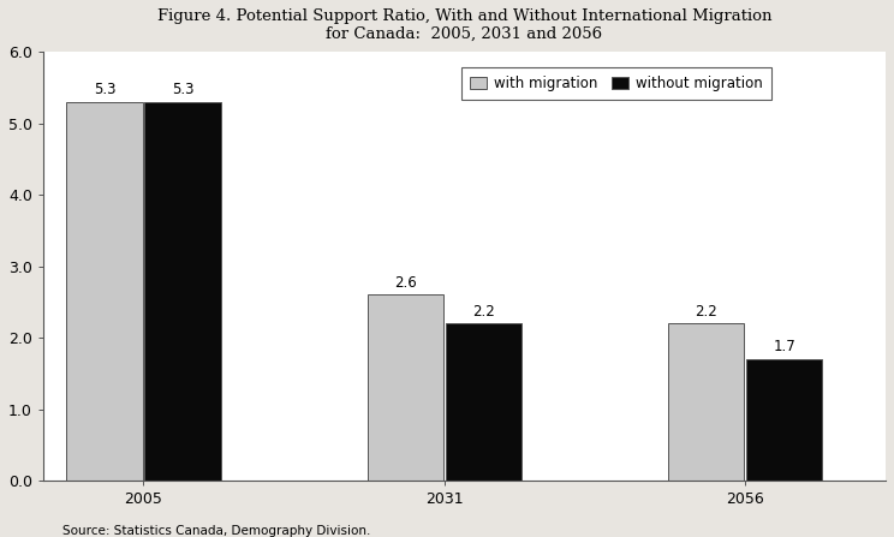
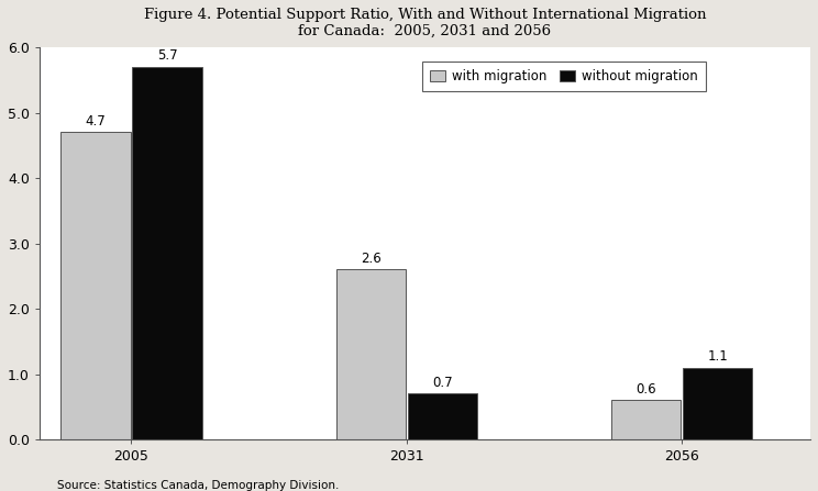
with migration/2005: 5.3 -> 4.7
without migration/2005: 5.3 -> 5.7
without migration/2031: 2.2 -> 0.7
with migration/2056: 2.2 -> 0.6
without migration/2056: 1.7 -> 1.1
